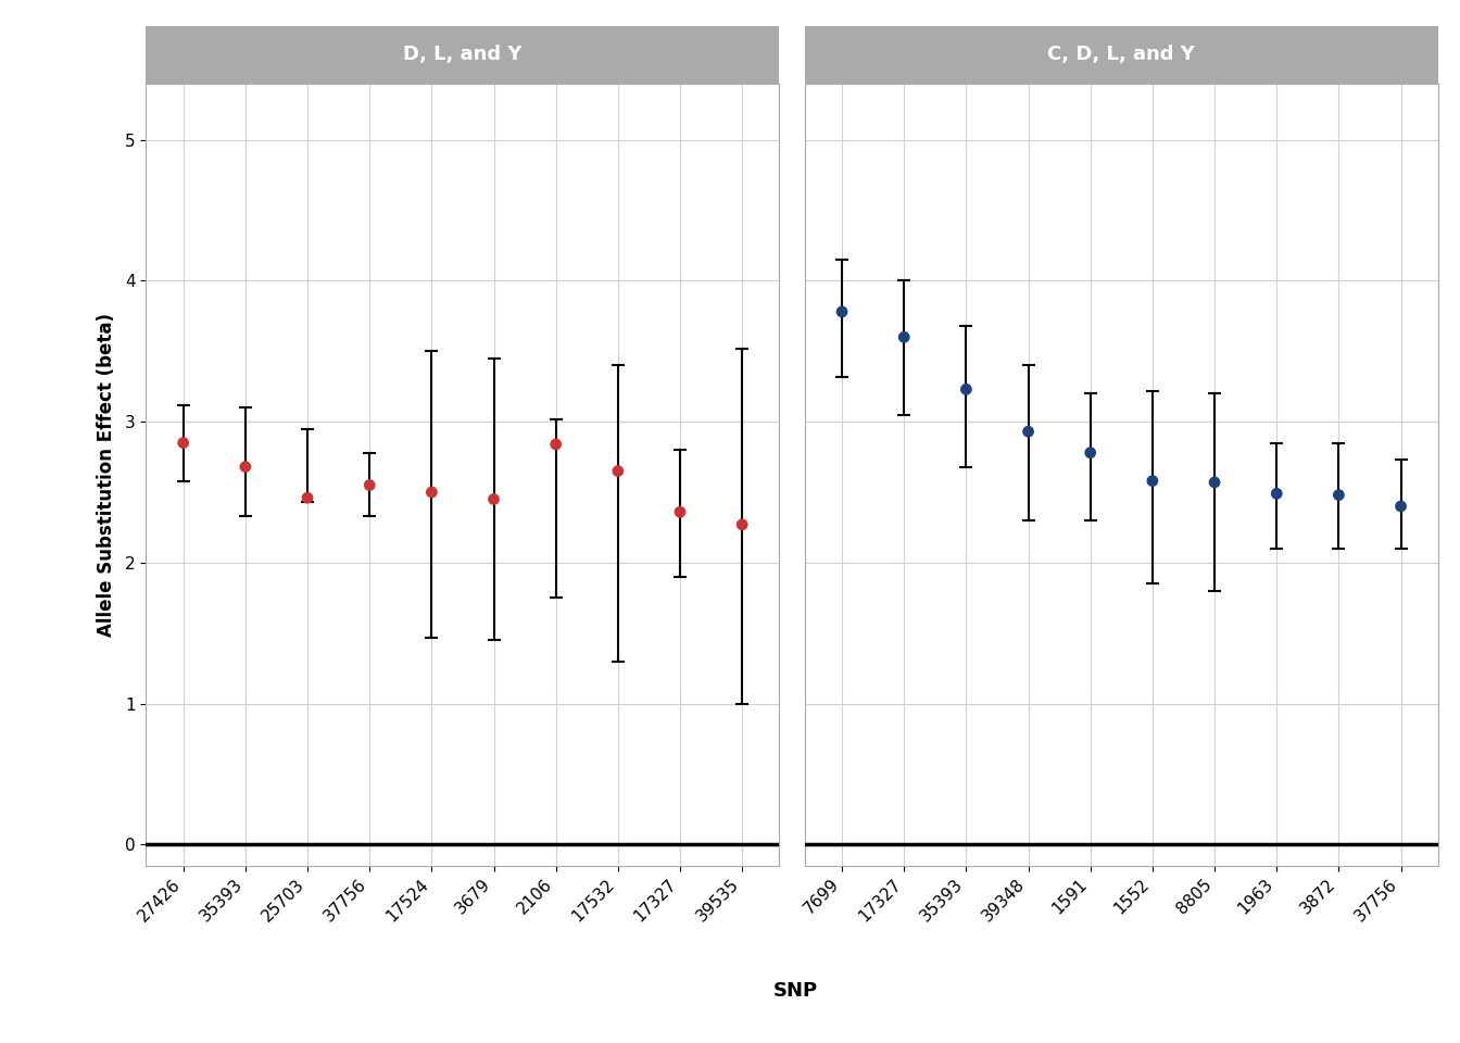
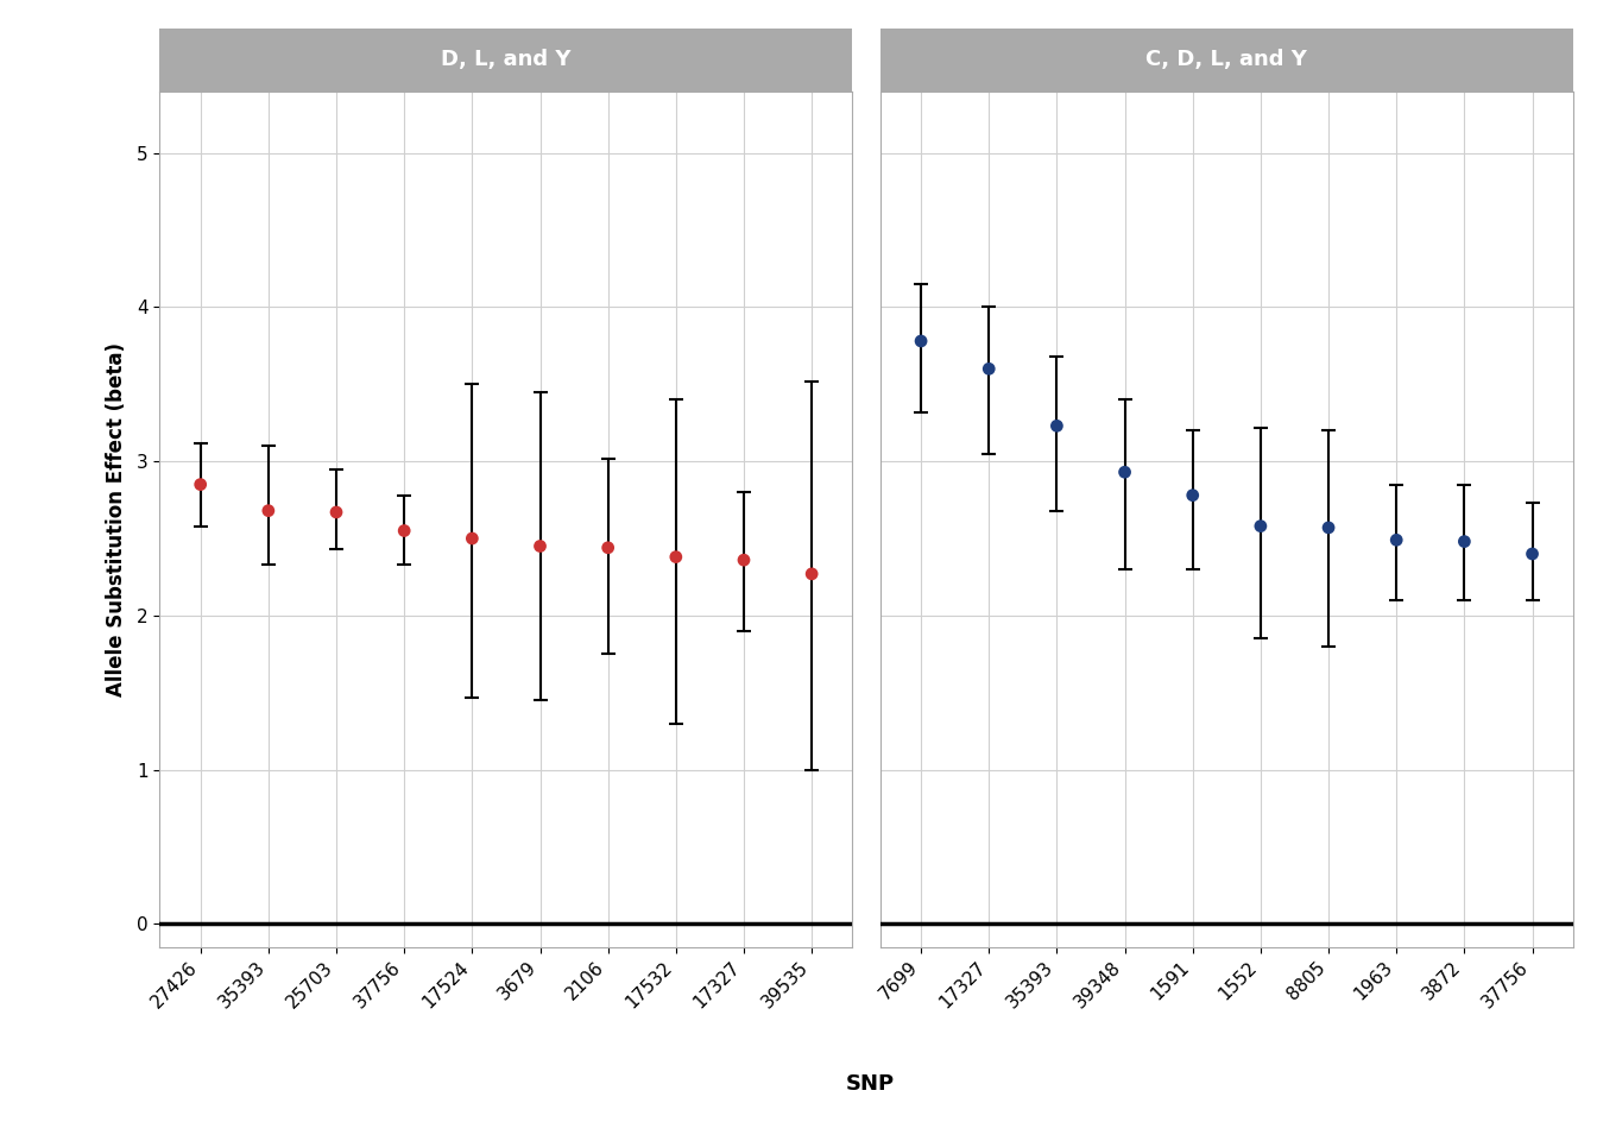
25703: 2.46 -> 2.67
2106: 2.84 -> 2.44
17532: 2.65 -> 2.38
